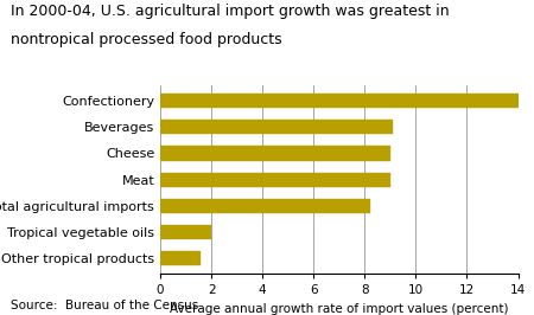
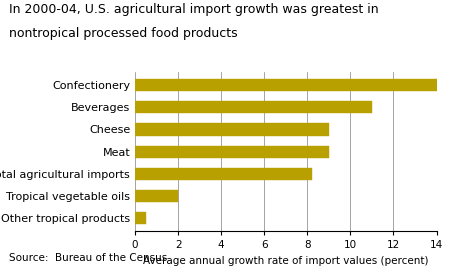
Beverages: 9.1 -> 11.0
Other tropical products: 1.6 -> 0.5
